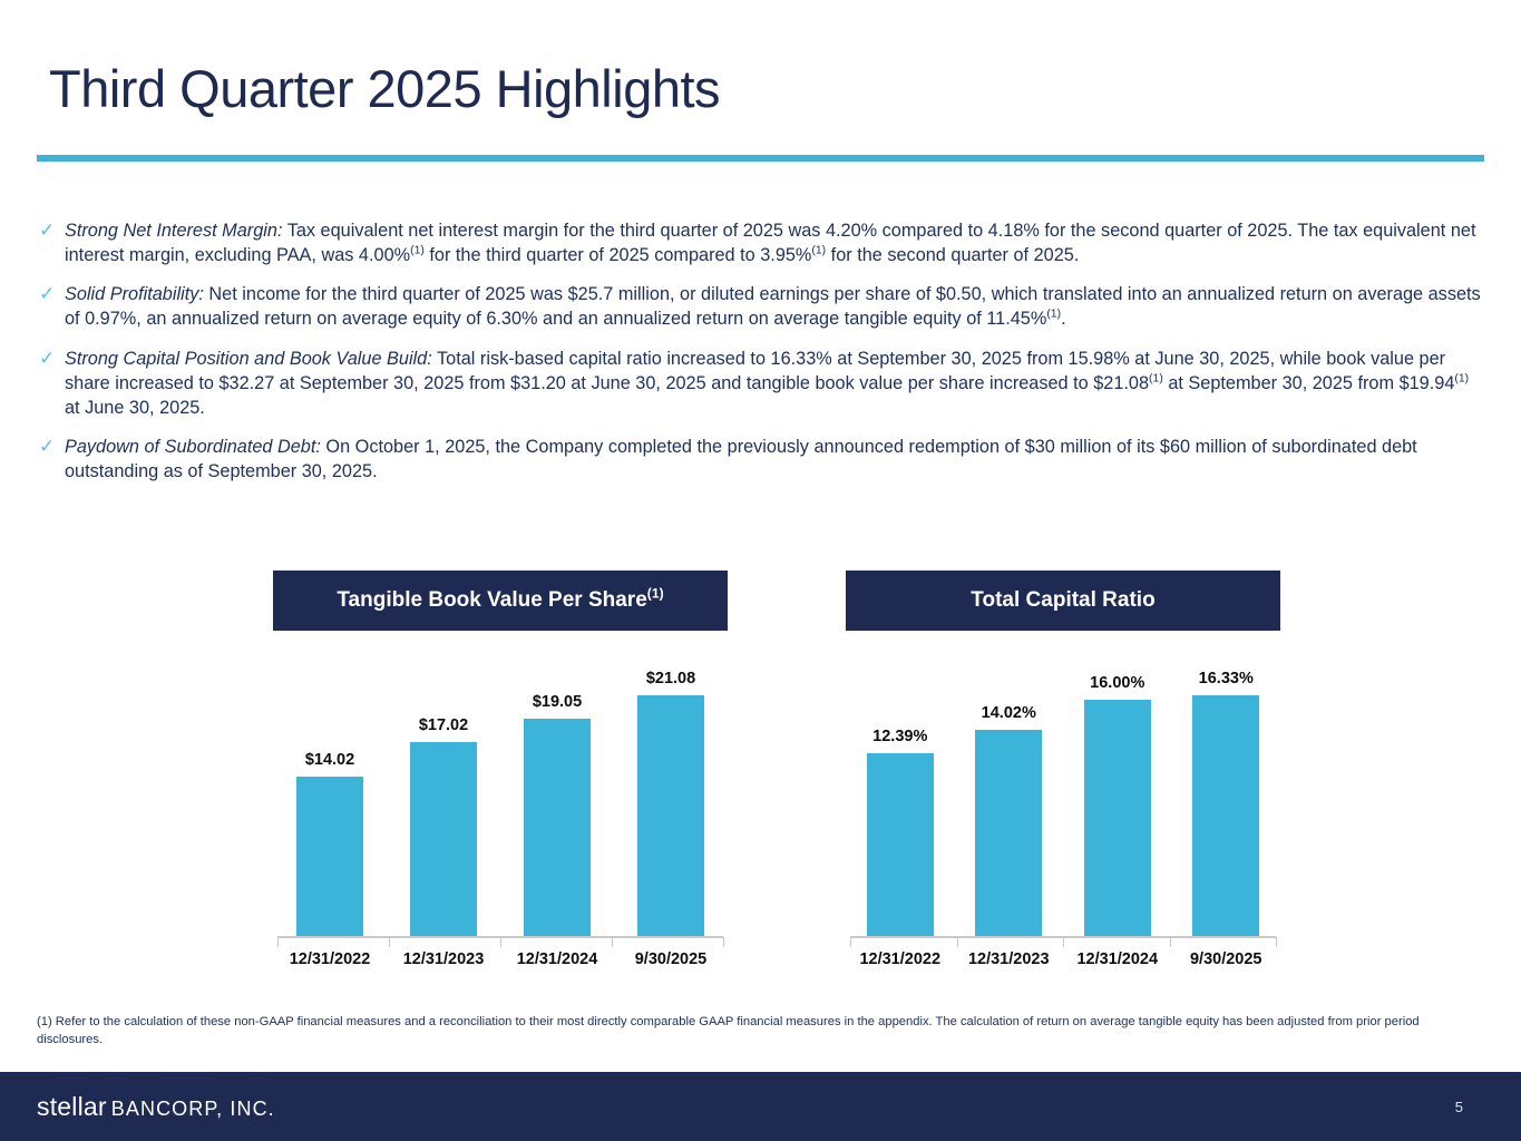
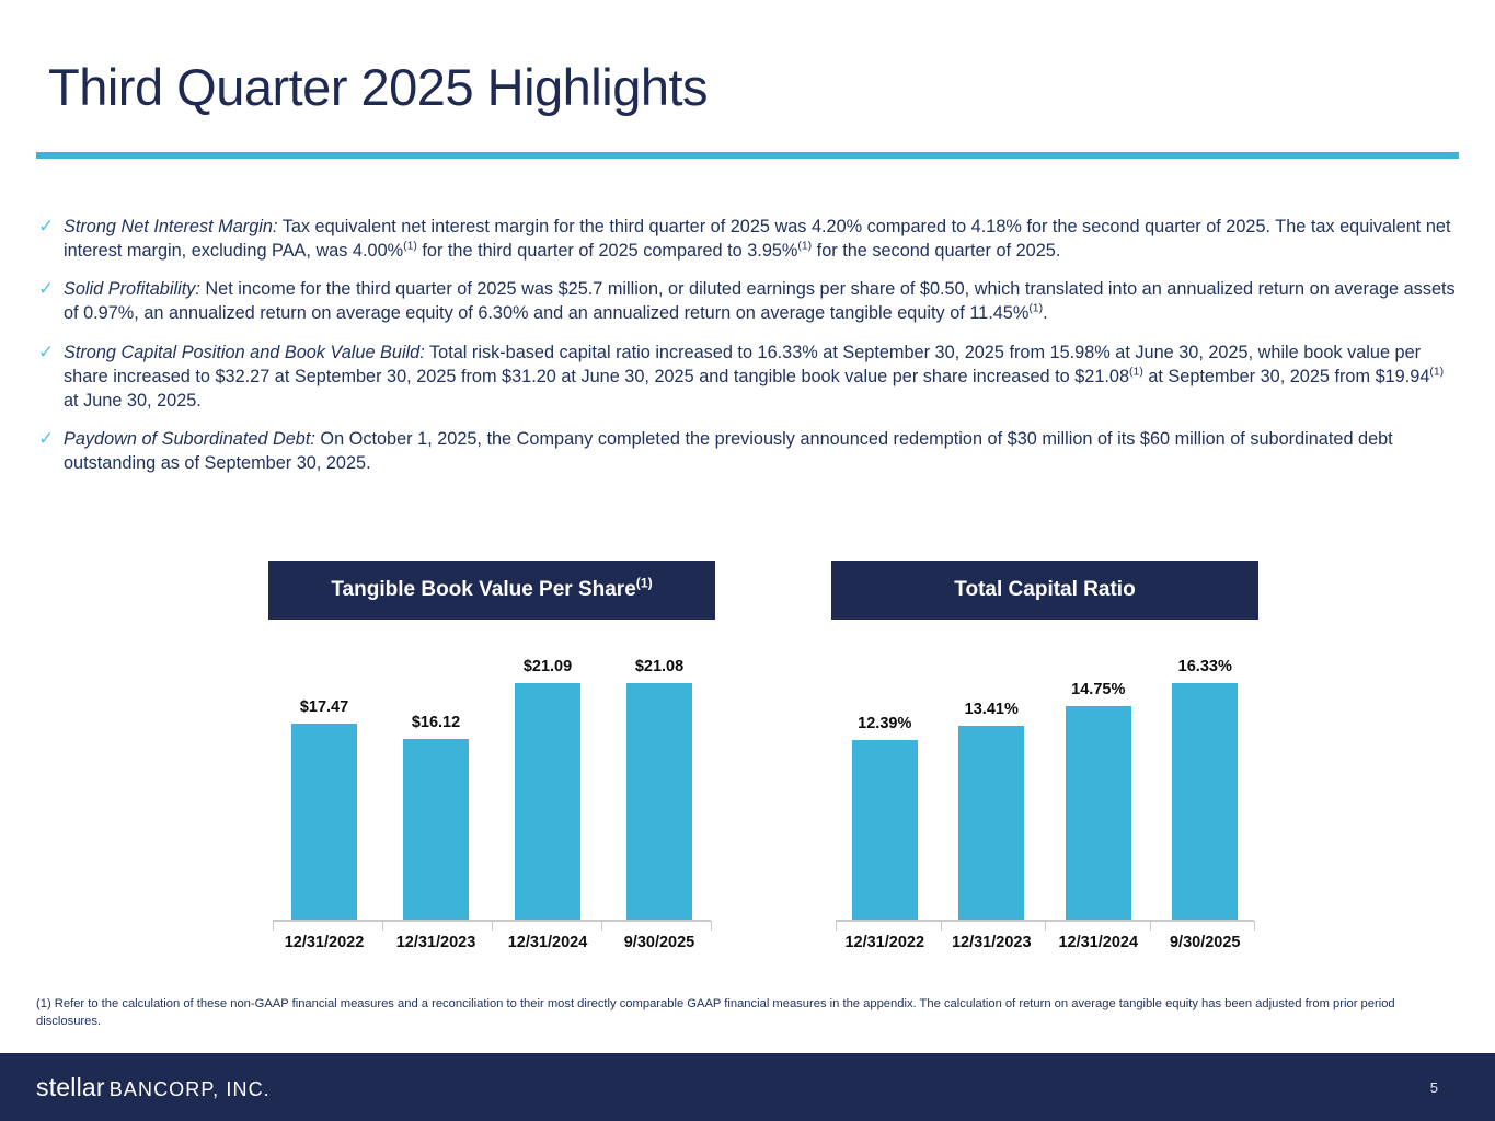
Tangible Book Value Per Share(1)/12/31/2022: $14.02 -> $17.47
Tangible Book Value Per Share(1)/12/31/2023: $17.02 -> $16.12
Tangible Book Value Per Share(1)/12/31/2024: $19.05 -> $21.09
Total Capital Ratio/12/31/2023: 14.02% -> 13.41%
Total Capital Ratio/12/31/2024: 16.00% -> 14.75%
